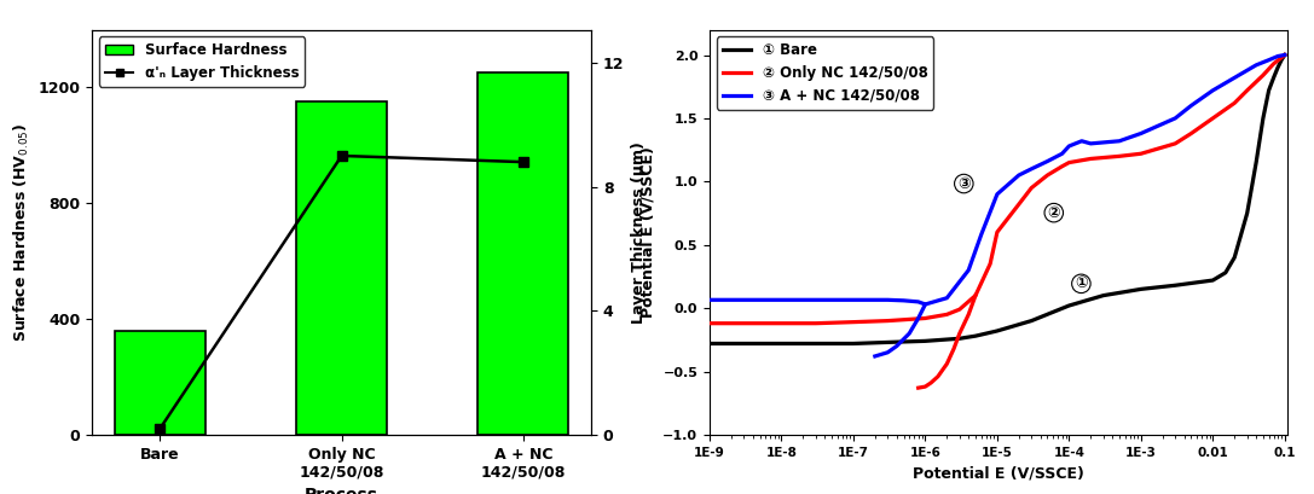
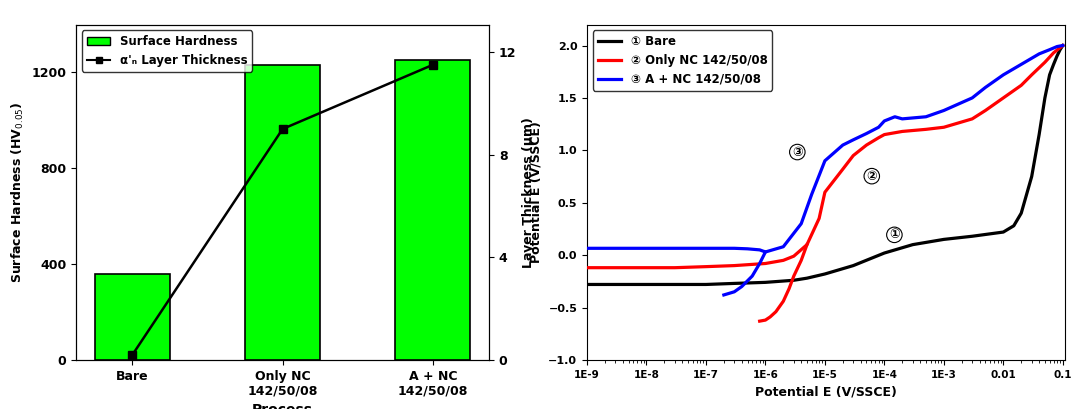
Surface Hardness/Only NC 142/50/08: 1150 -> 1230
α'ₙ Layer Thickness/A + NC 142/50/08: 8.8 -> 11.5
